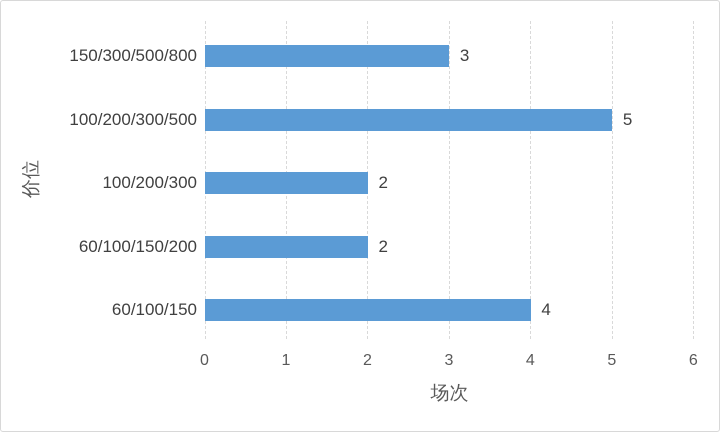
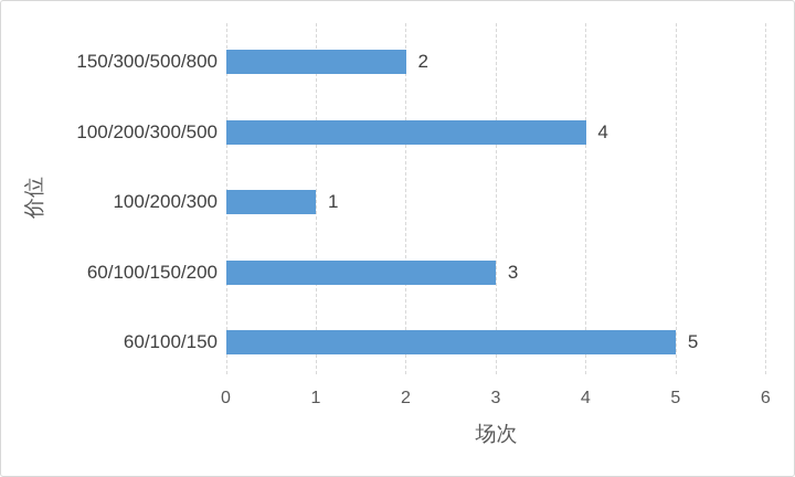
150/300/500/800: 3 -> 2
100/200/300/500: 5 -> 4
100/200/300: 2 -> 1
60/100/150/200: 2 -> 3
60/100/150: 4 -> 5
